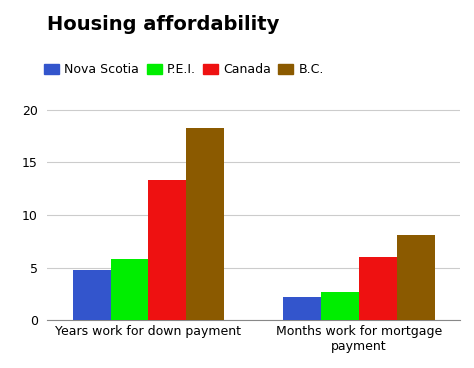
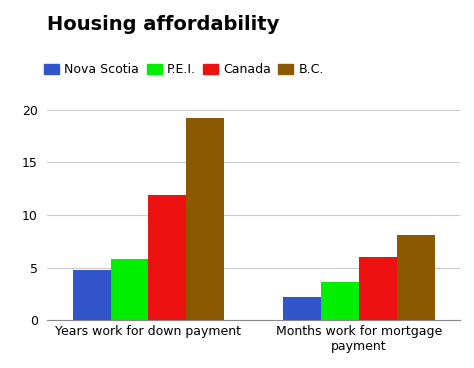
Canada/Years work for down payment: 13.3 -> 11.9
B.C./Years work for down payment: 18.3 -> 19.2
P.E.I./Months work for mortgage payment: 2.7 -> 3.6
